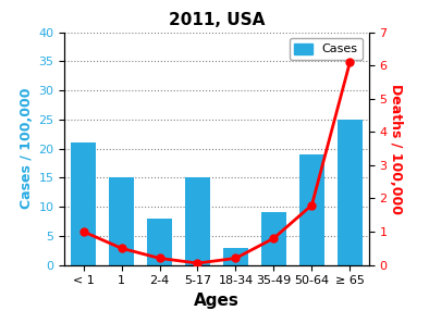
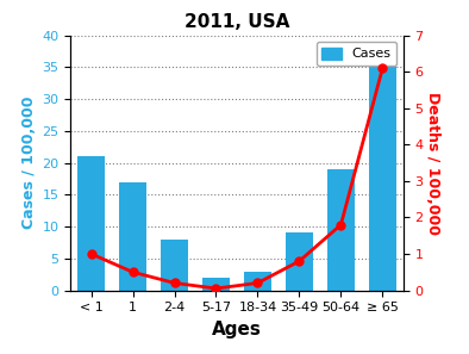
Cases/1: 15 -> 17
Cases/5-17: 15 -> 2
Cases/≥ 65: 25 -> 35
